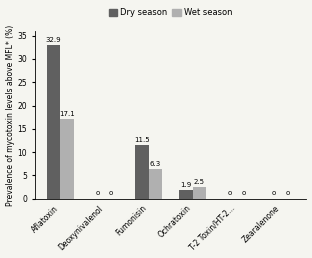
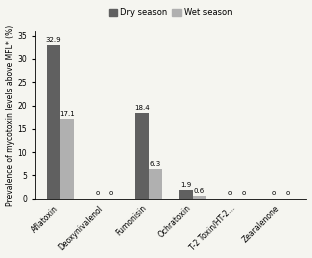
Dry season/Fumonisin: 11.5 -> 18.4
Wet season/Ochratoxin: 2.5 -> 0.6
